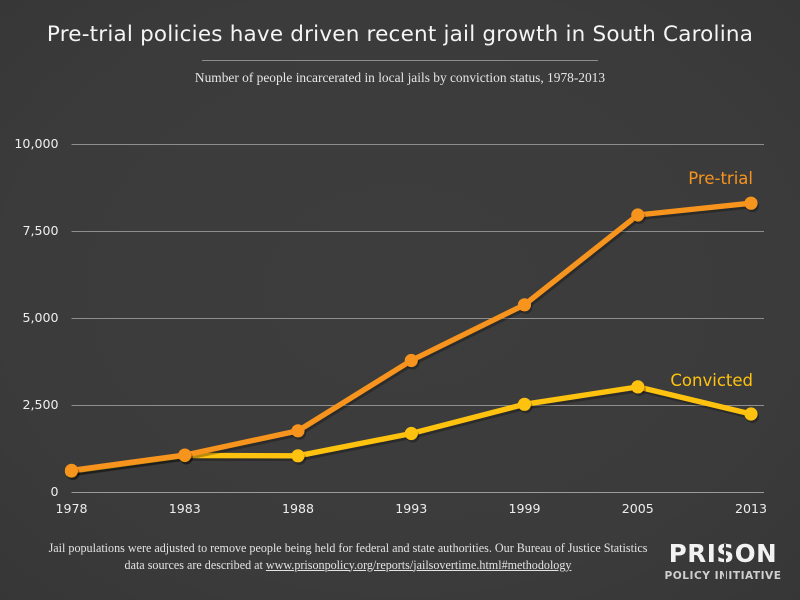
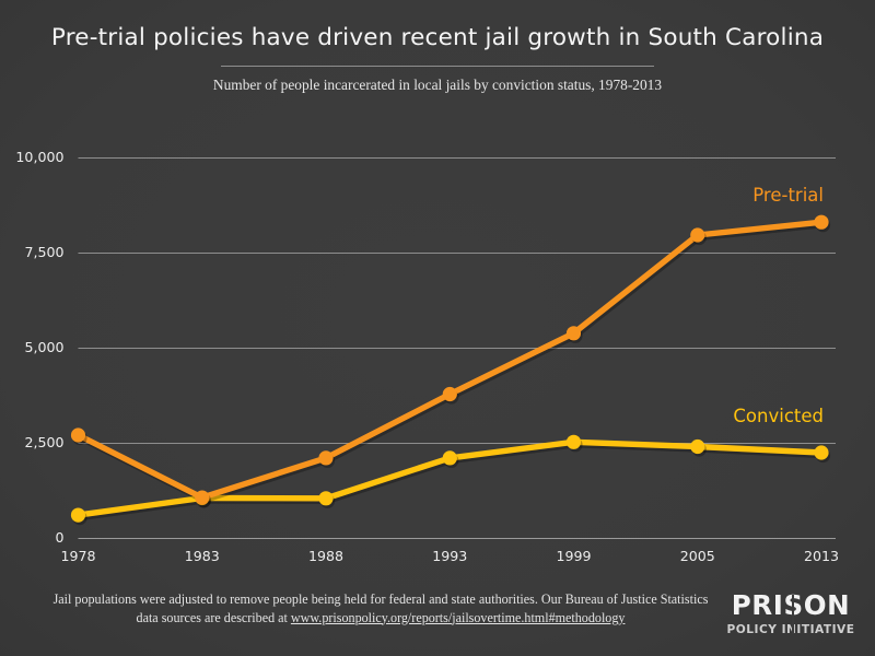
Pre-trial/1978: 600 -> 2700
Pre-trial/1988: 1800 -> 2100
Convicted/1993: 1700 -> 2100
Convicted/2005: 3000 -> 2400
